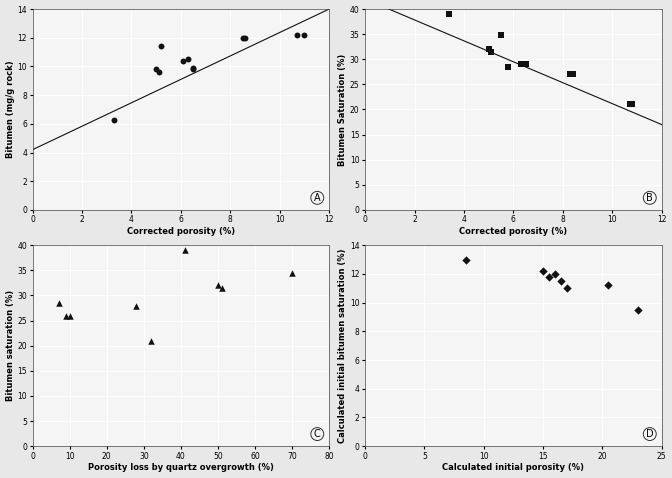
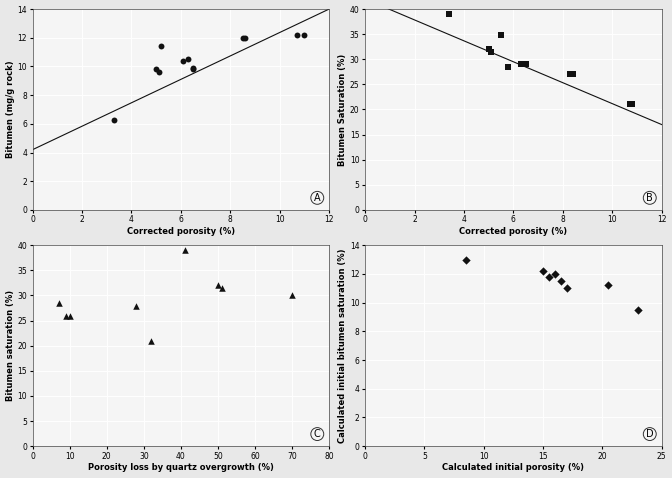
70: 34.5 -> 30.0
